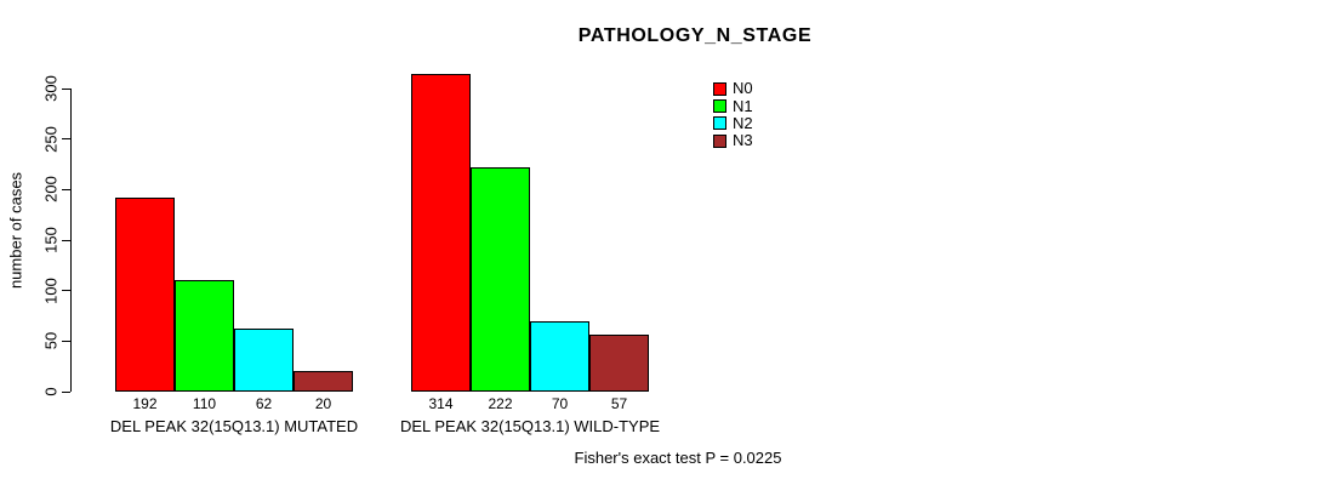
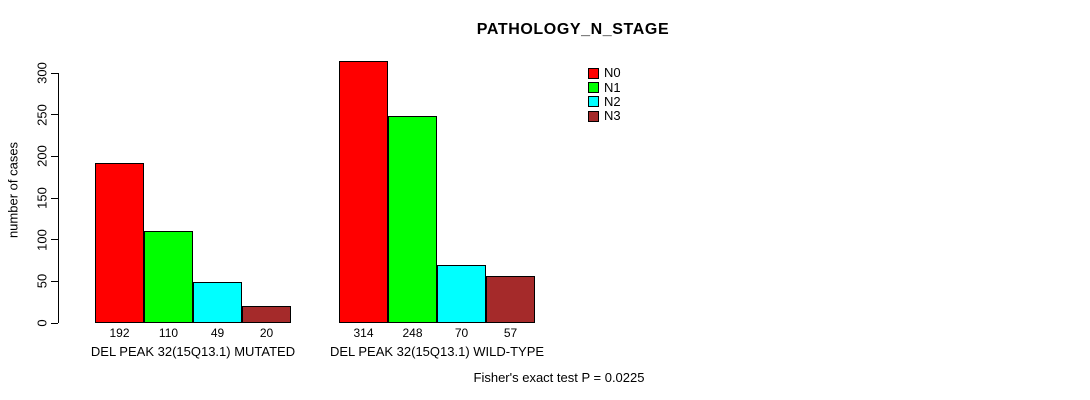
N2/DEL PEAK 32(15Q13.1) MUTATED: 62 -> 49
N1/DEL PEAK 32(15Q13.1) WILD-TYPE: 222 -> 248
